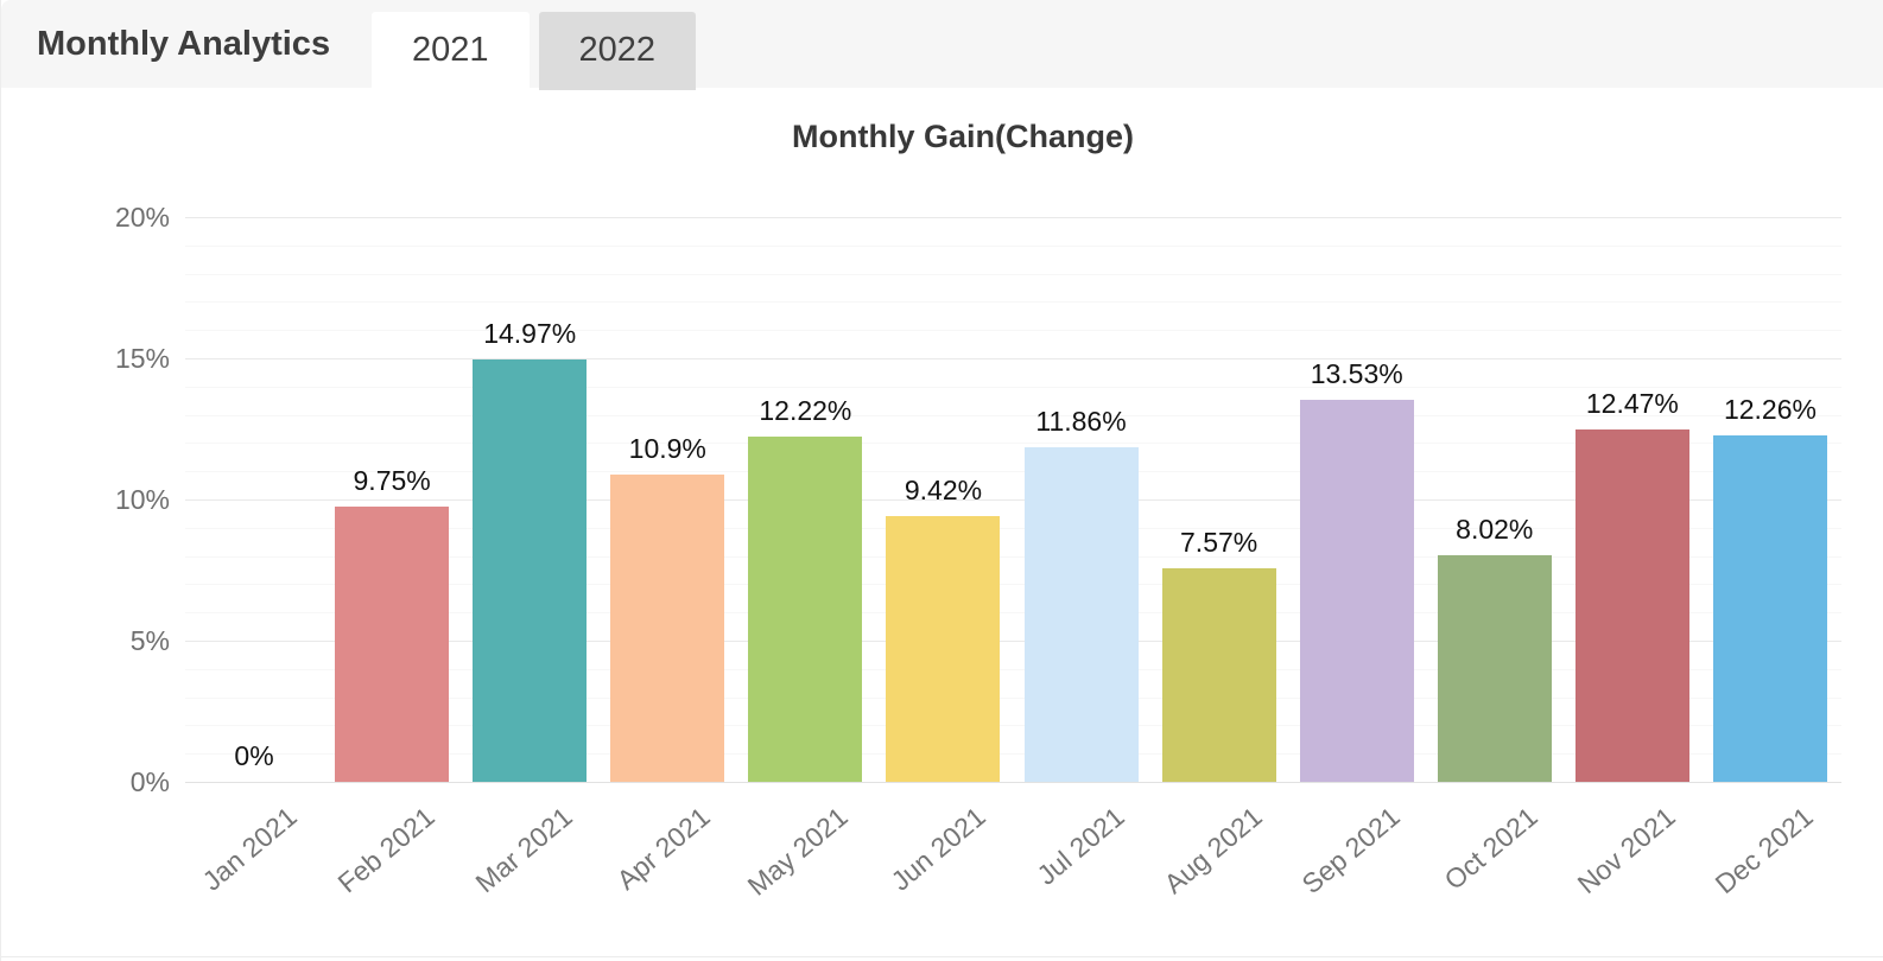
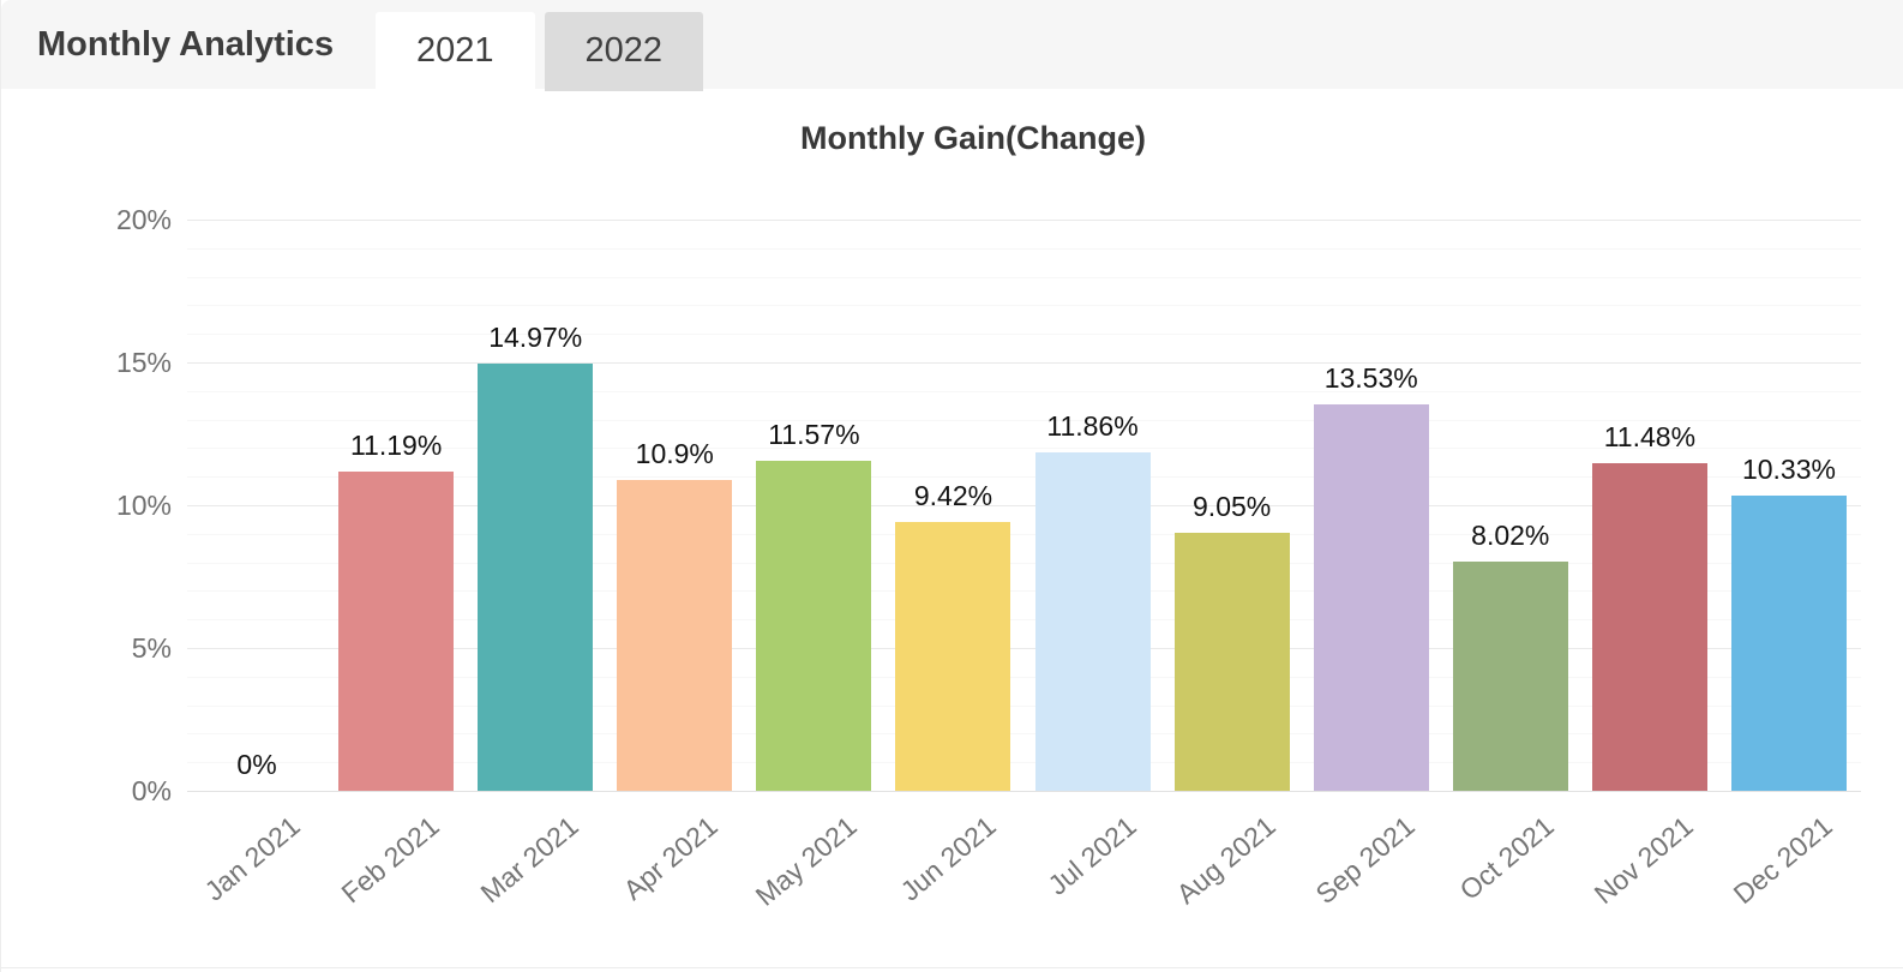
Feb 2021: 9.75% -> 11.19%
May 2021: 12.22% -> 11.57%
Aug 2021: 7.57% -> 9.05%
Nov 2021: 12.47% -> 11.48%
Dec 2021: 12.26% -> 10.33%
